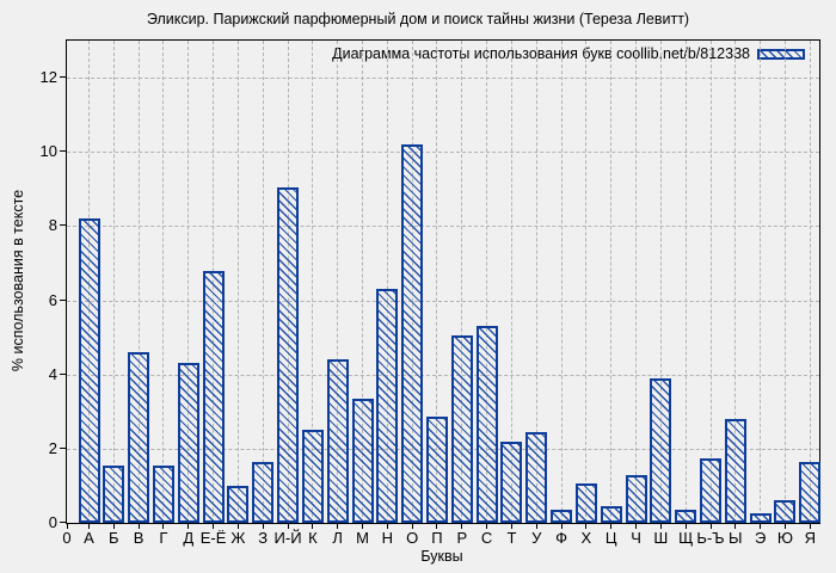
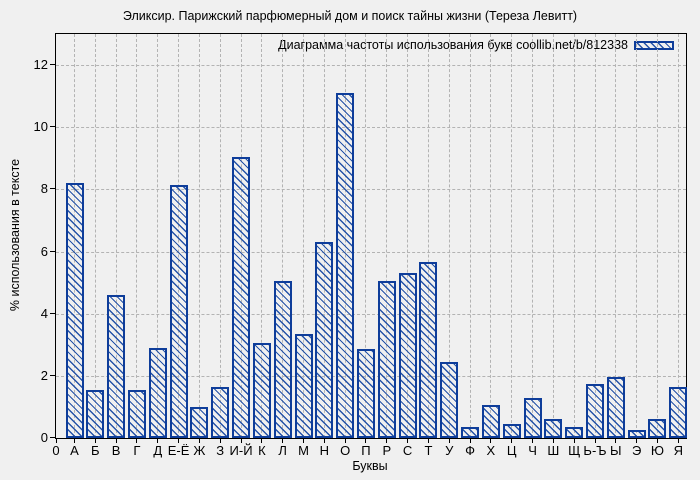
Д: 4.3 -> 2.9
Е-Ё: 6.8 -> 8.2
К: 2.5 -> 3.0
Л: 4.4 -> 5.0
О: 10.2 -> 11.1
Т: 2.2 -> 5.7
Ш: 3.9 -> 0.6
Ы: 2.8 -> 1.9
